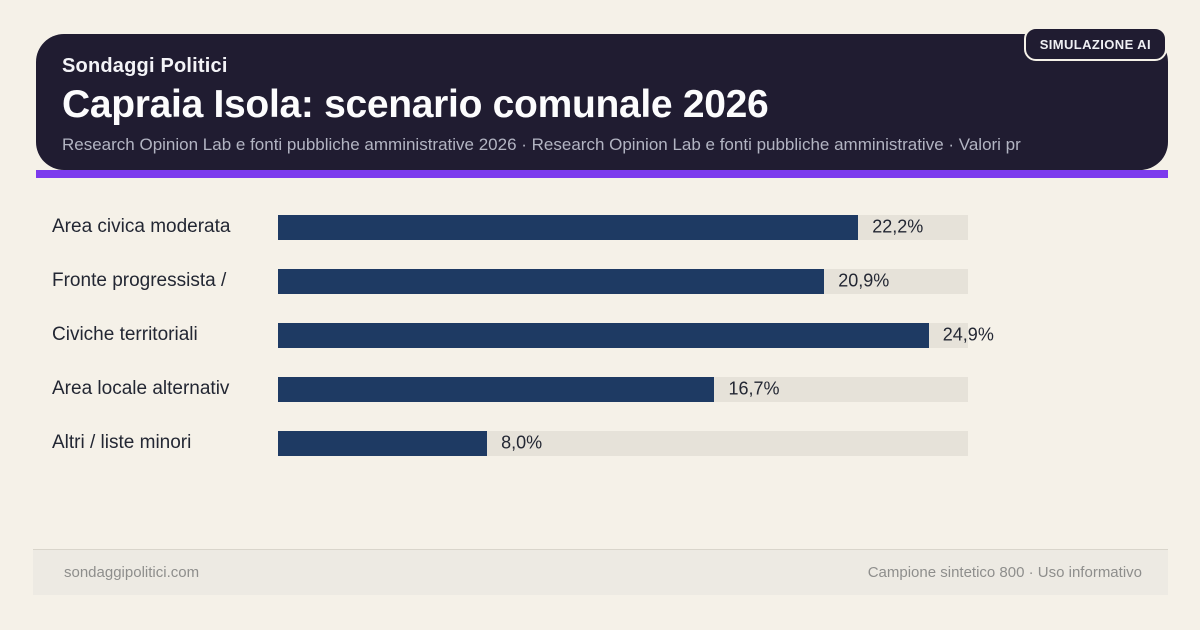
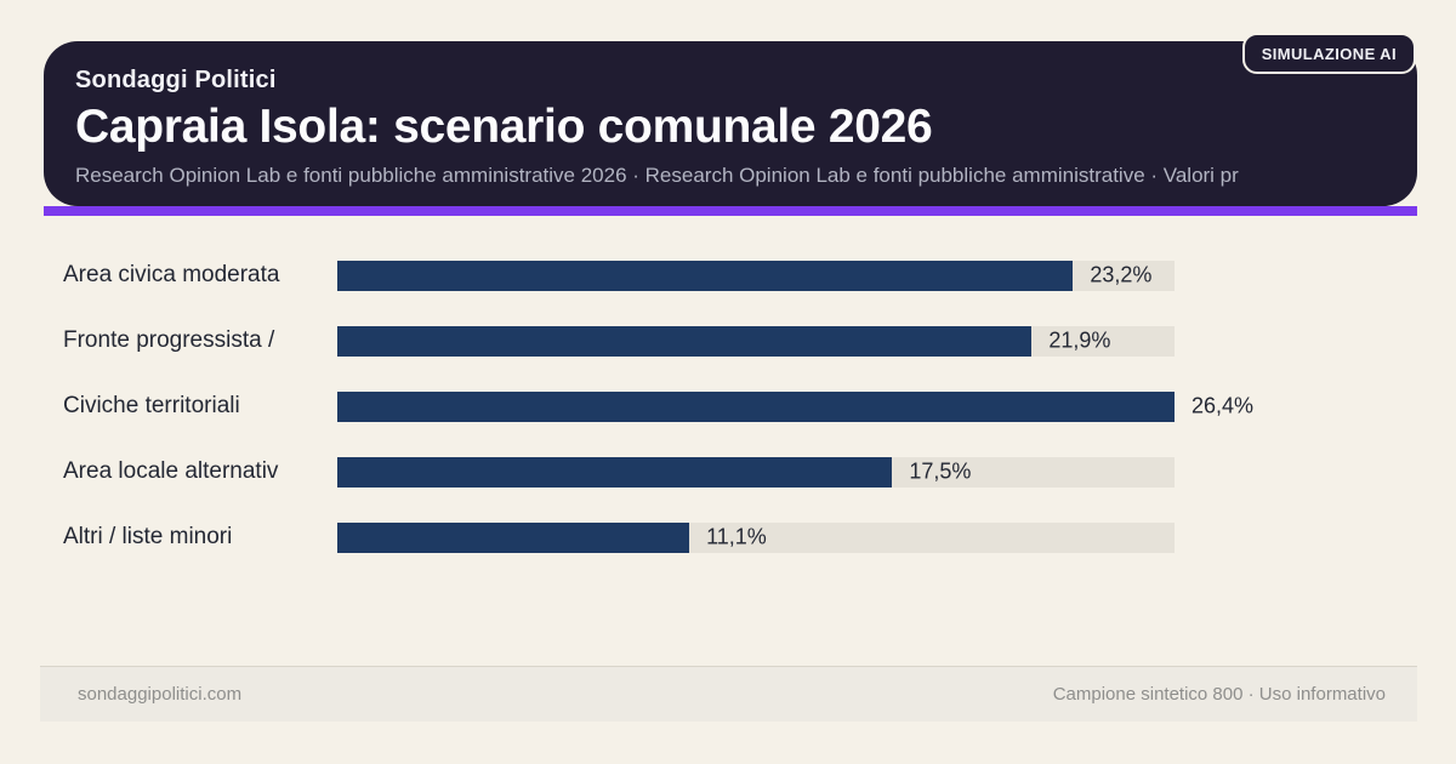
Area civica moderata: 22,2% -> 23,2%
Fronte progressista /: 20,9% -> 21,9%
Civiche territoriali: 24,9% -> 26,4%
Area locale alternativ: 16,7% -> 17,5%
Altri / liste minori: 8,0% -> 11,1%
